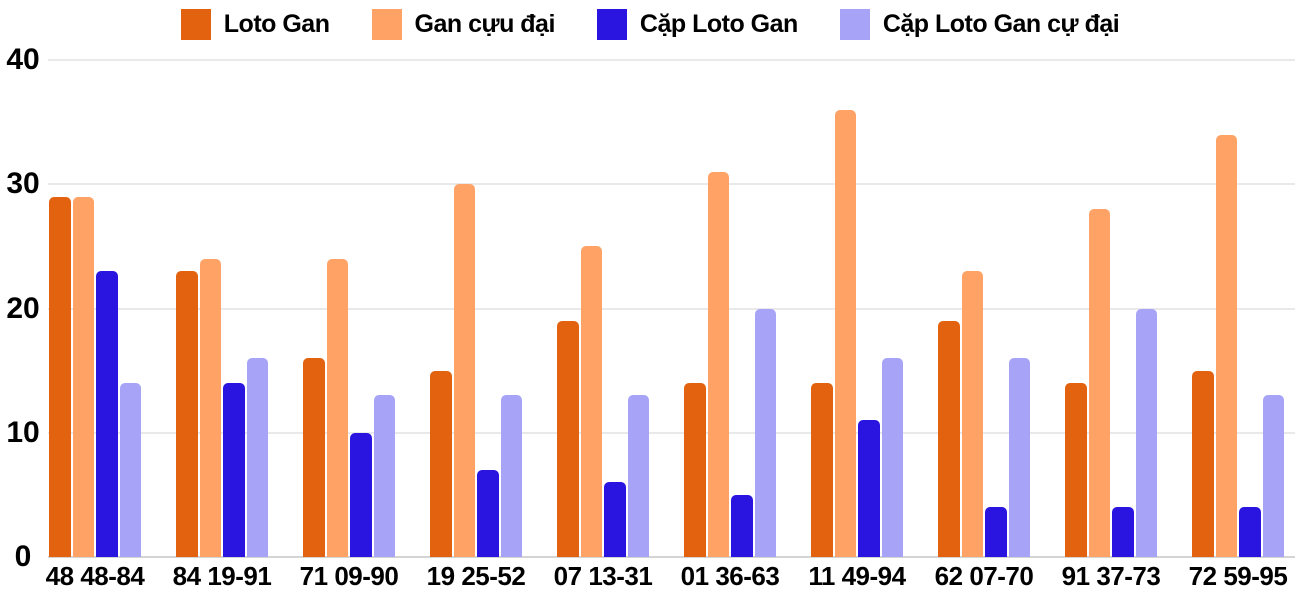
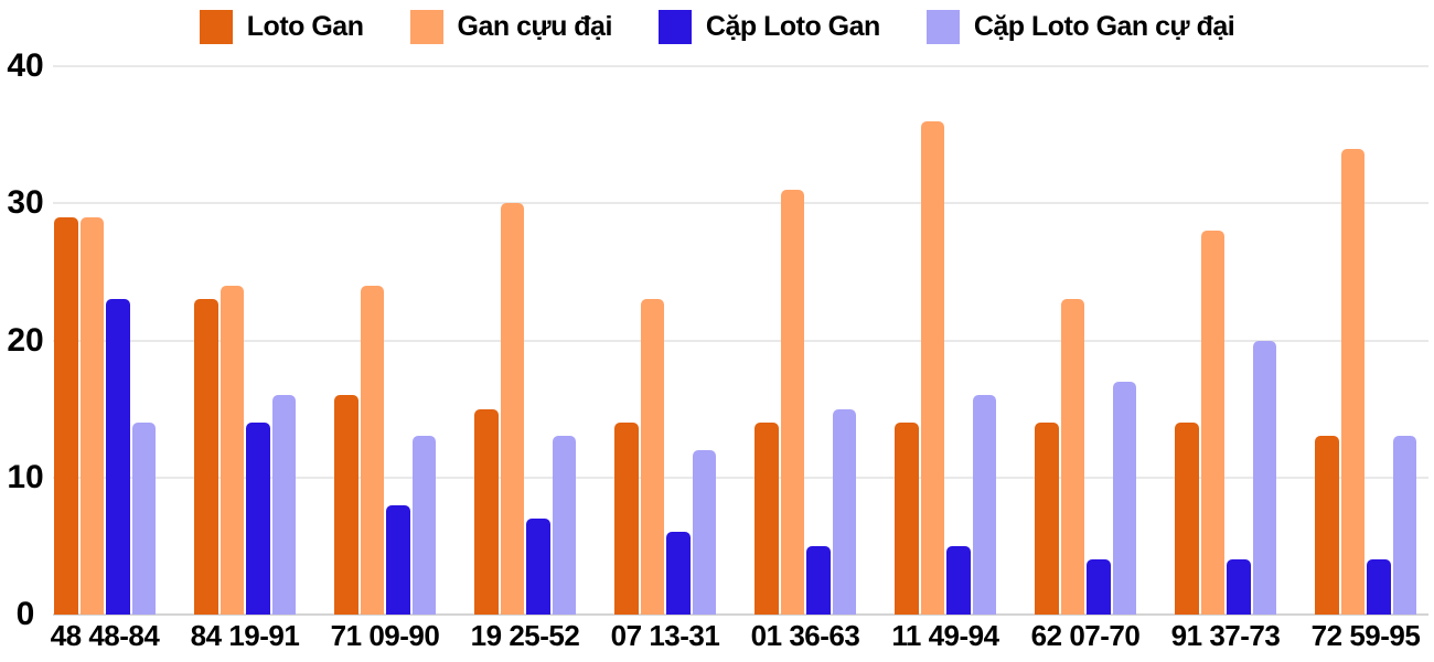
Cặp Loto Gan/71 09-90: 10 -> 8
Loto Gan/07 13-31: 19 -> 14
Gan cựu đại/07 13-31: 25 -> 23
Cặp Loto Gan cự đại/07 13-31: 13 -> 12
Cặp Loto Gan cự đại/01 36-63: 20 -> 15
Cặp Loto Gan/11 49-94: 11 -> 5
Loto Gan/62 07-70: 19 -> 14
Cặp Loto Gan cự đại/62 07-70: 16 -> 17
Loto Gan/72 59-95: 15 -> 13
